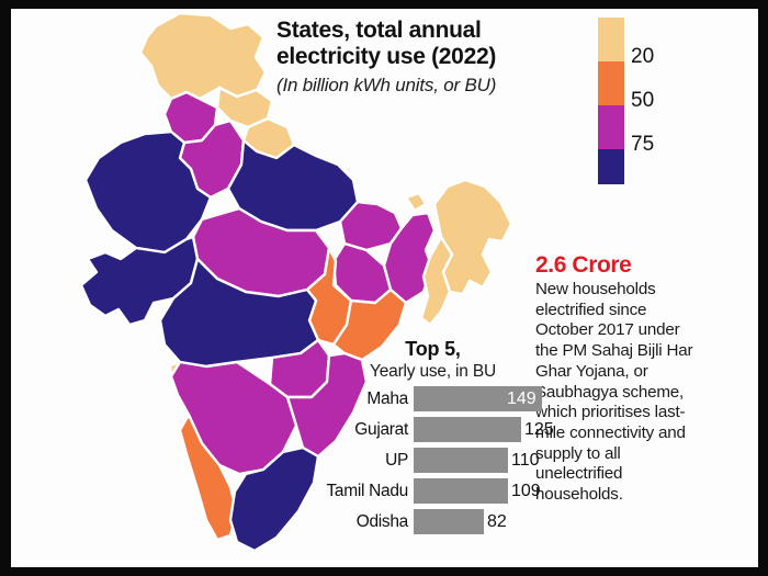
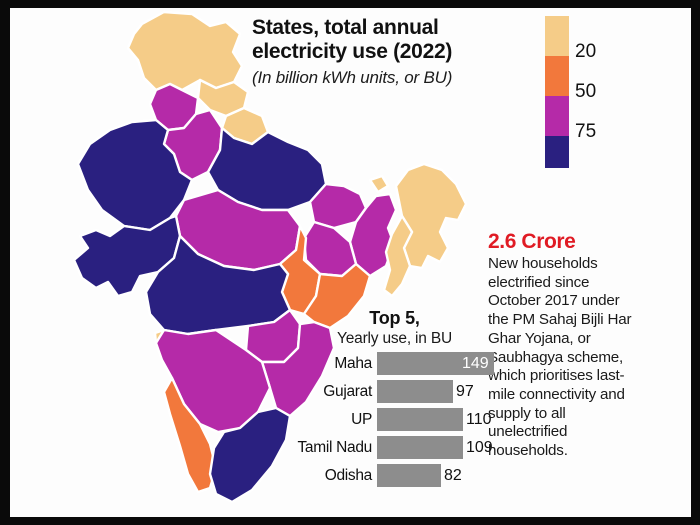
Gujarat: 125 -> 97
